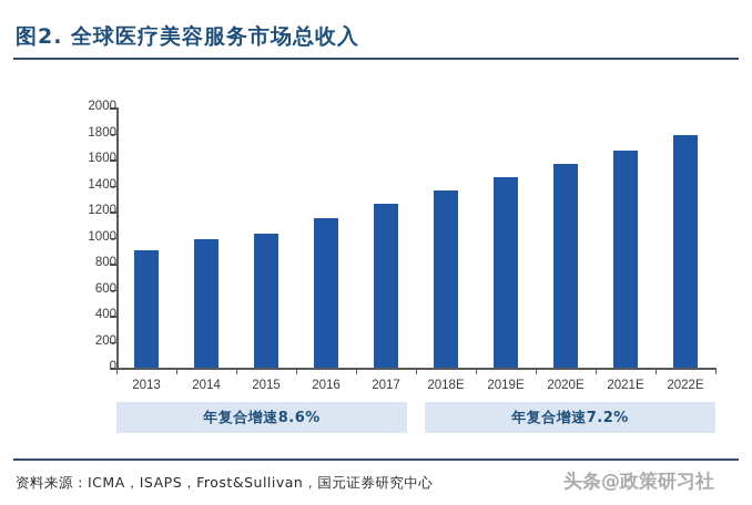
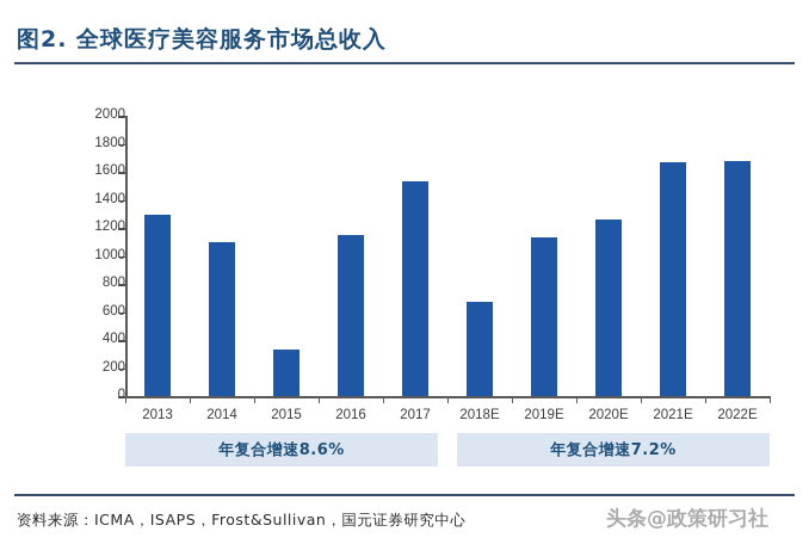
2013: 900 -> 1290
2014: 990 -> 1100
2015: 1030 -> 330
2017: 1260 -> 1530
2018E: 1360 -> 670
2019E: 1460 -> 1130
2020E: 1560 -> 1260
2022E: 1790 -> 1680
